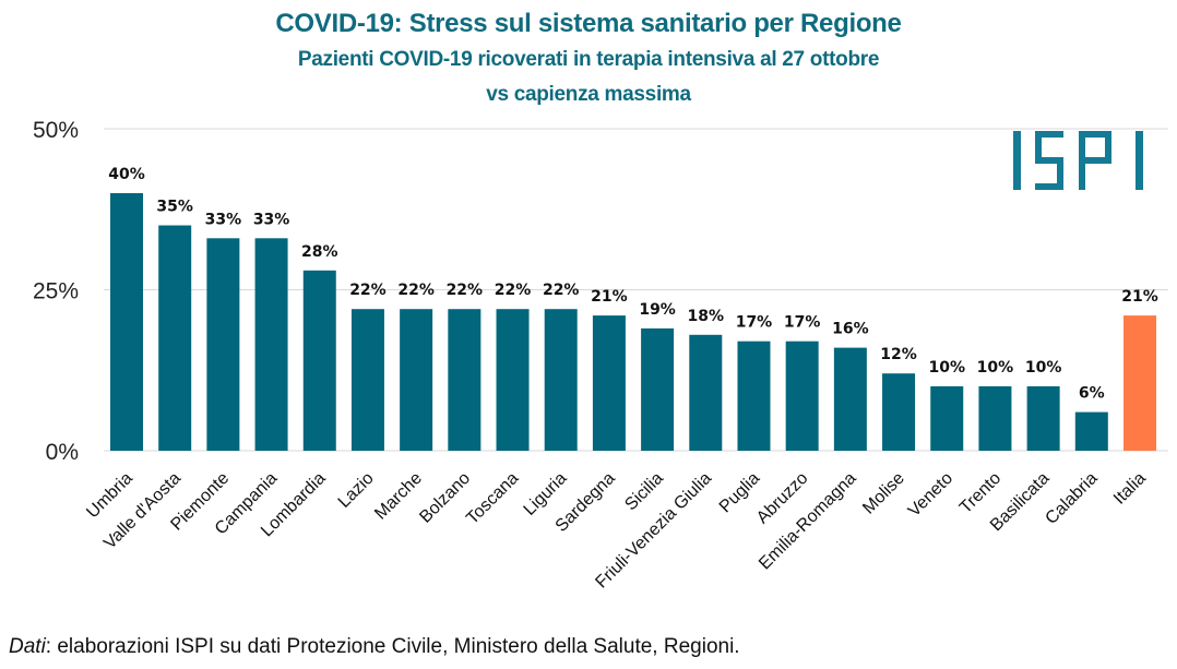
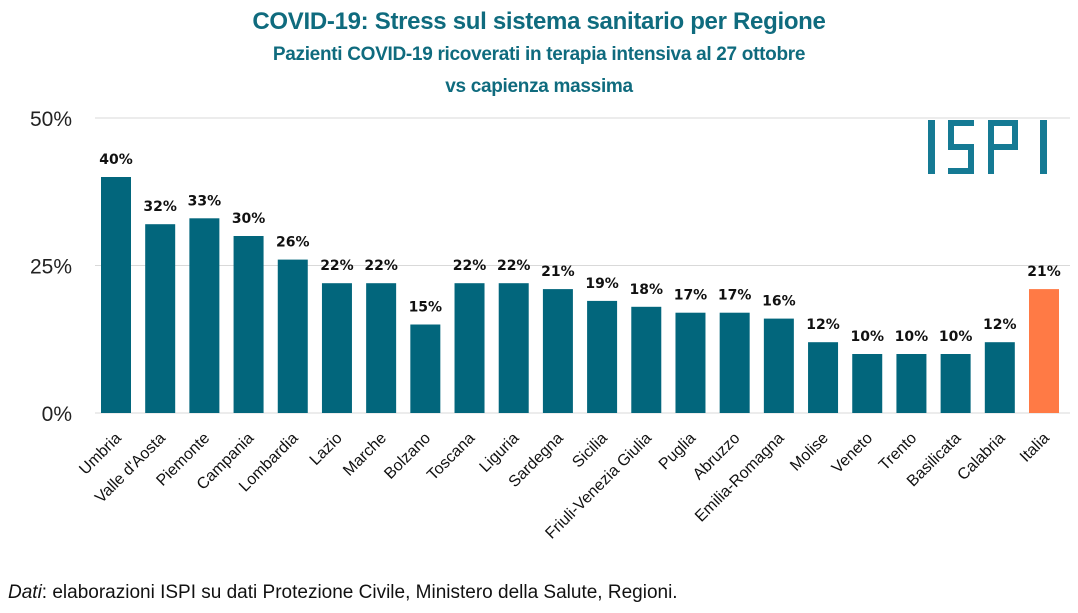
Valle d'Aosta: 35% -> 32%
Campania: 33% -> 30%
Lombardia: 28% -> 26%
Bolzano: 22% -> 15%
Calabria: 6% -> 12%
